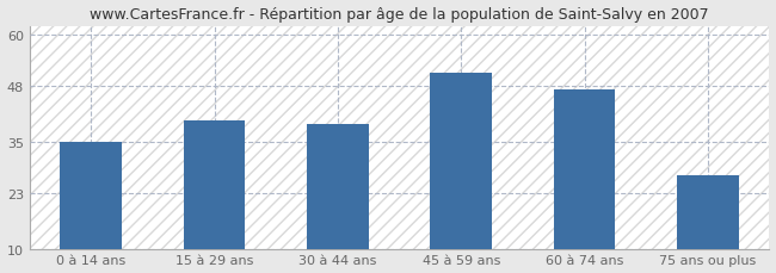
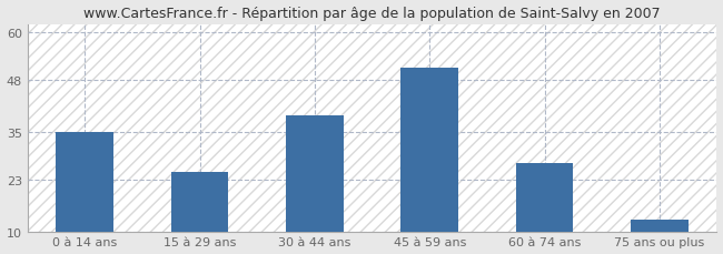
15 à 29 ans: 40 -> 25
60 à 74 ans: 47 -> 27
75 ans ou plus: 27 -> 13
